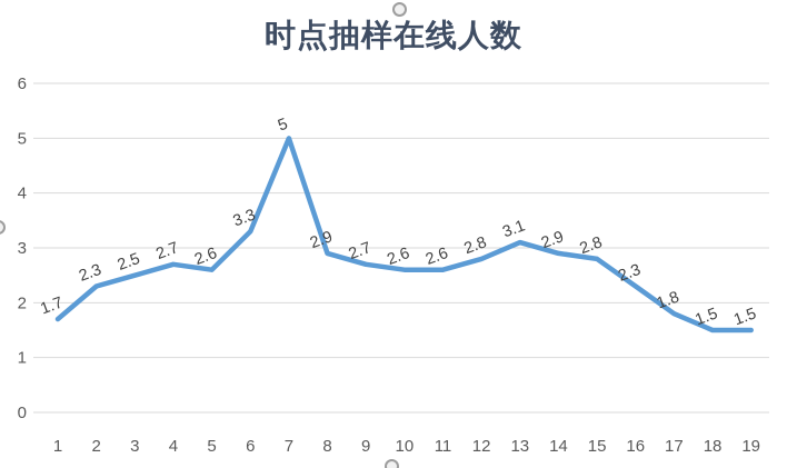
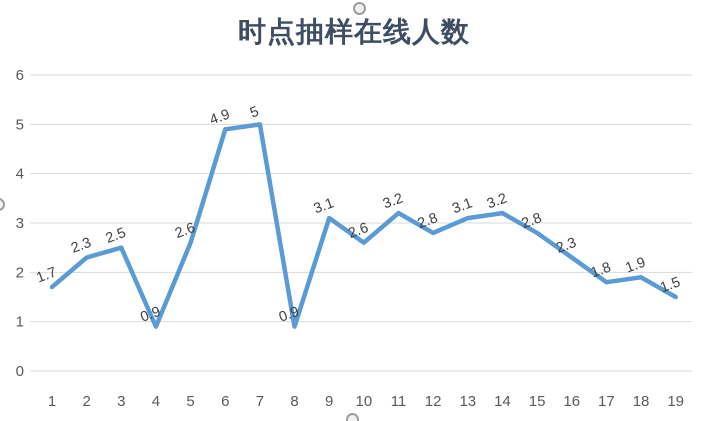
4: 2.7 -> 0.9
6: 3.3 -> 4.9
8: 2.9 -> 0.9
9: 2.7 -> 3.1
11: 2.6 -> 3.2
14: 2.9 -> 3.2
18: 1.5 -> 1.9
